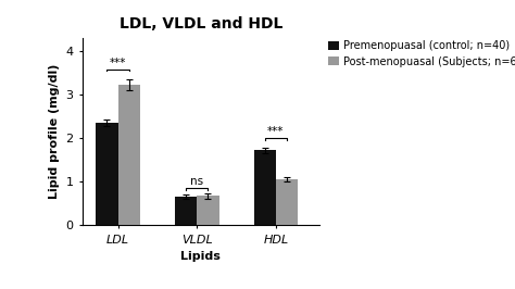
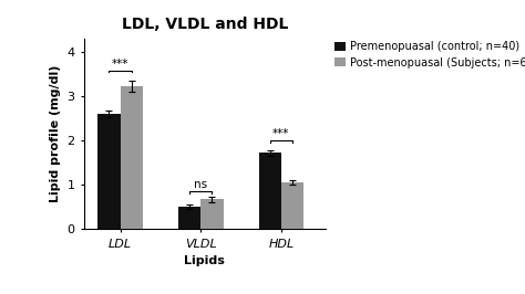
Premenopuasal (control; n=40)/LDL: 2.35 -> 2.60
Premenopuasal (control; n=40)/VLDL: 0.65 -> 0.50
